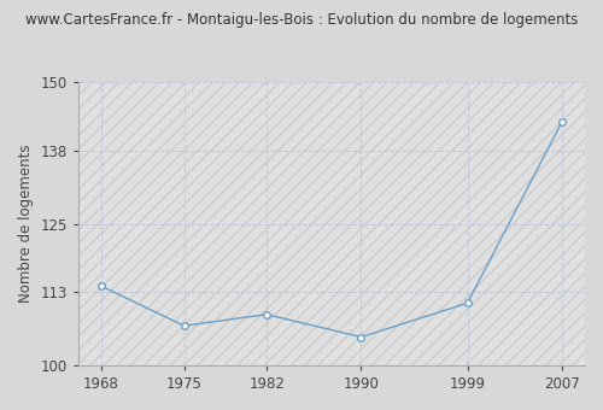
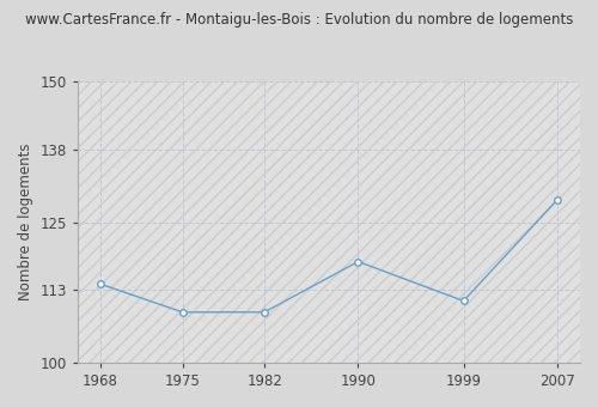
1975: 107 -> 109
1990: 105 -> 118
2007: 143 -> 129
